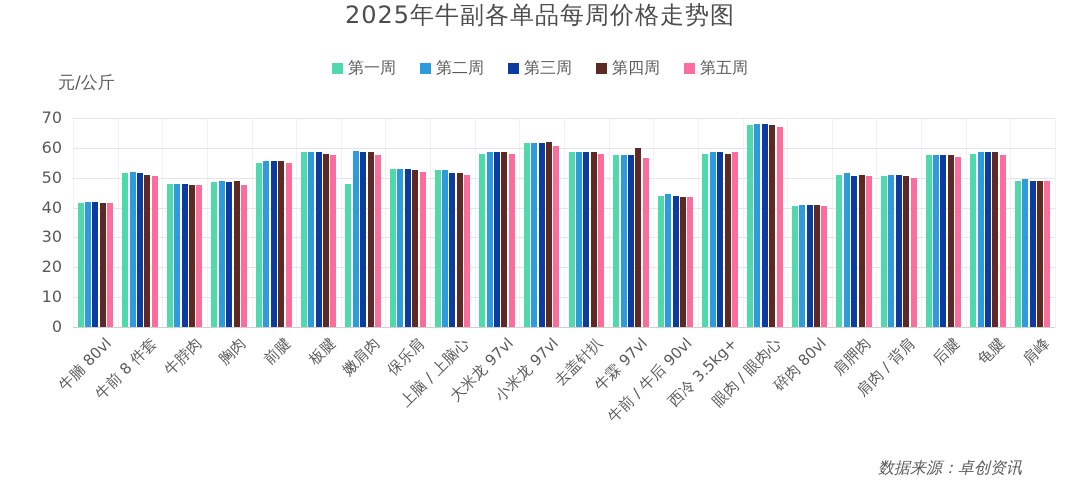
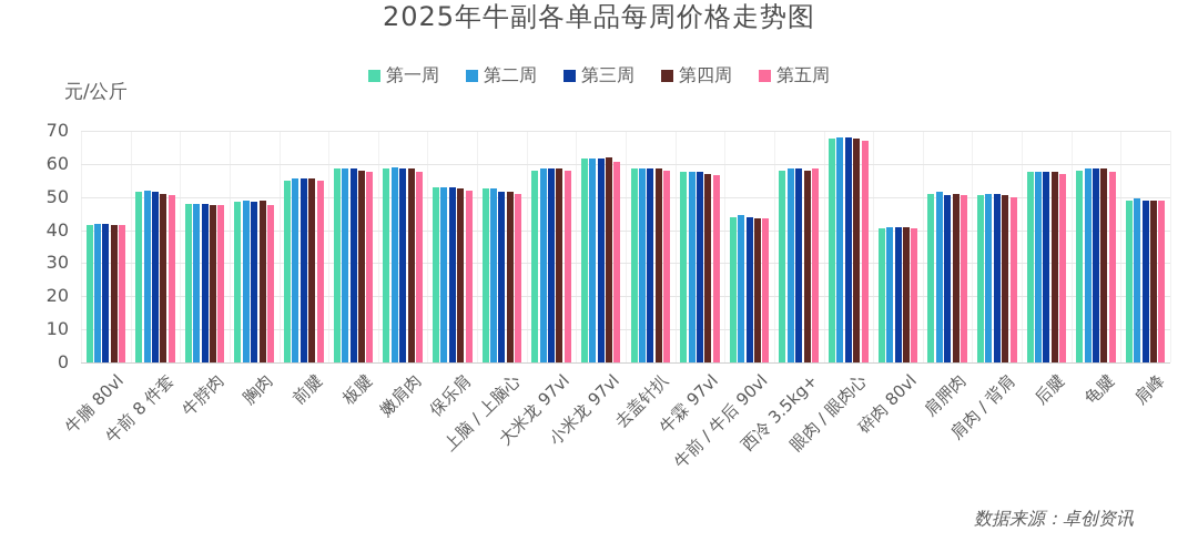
第一周/嫩肩肉: 48 -> 58
第四周/牛霖 97vl: 60 -> 57
